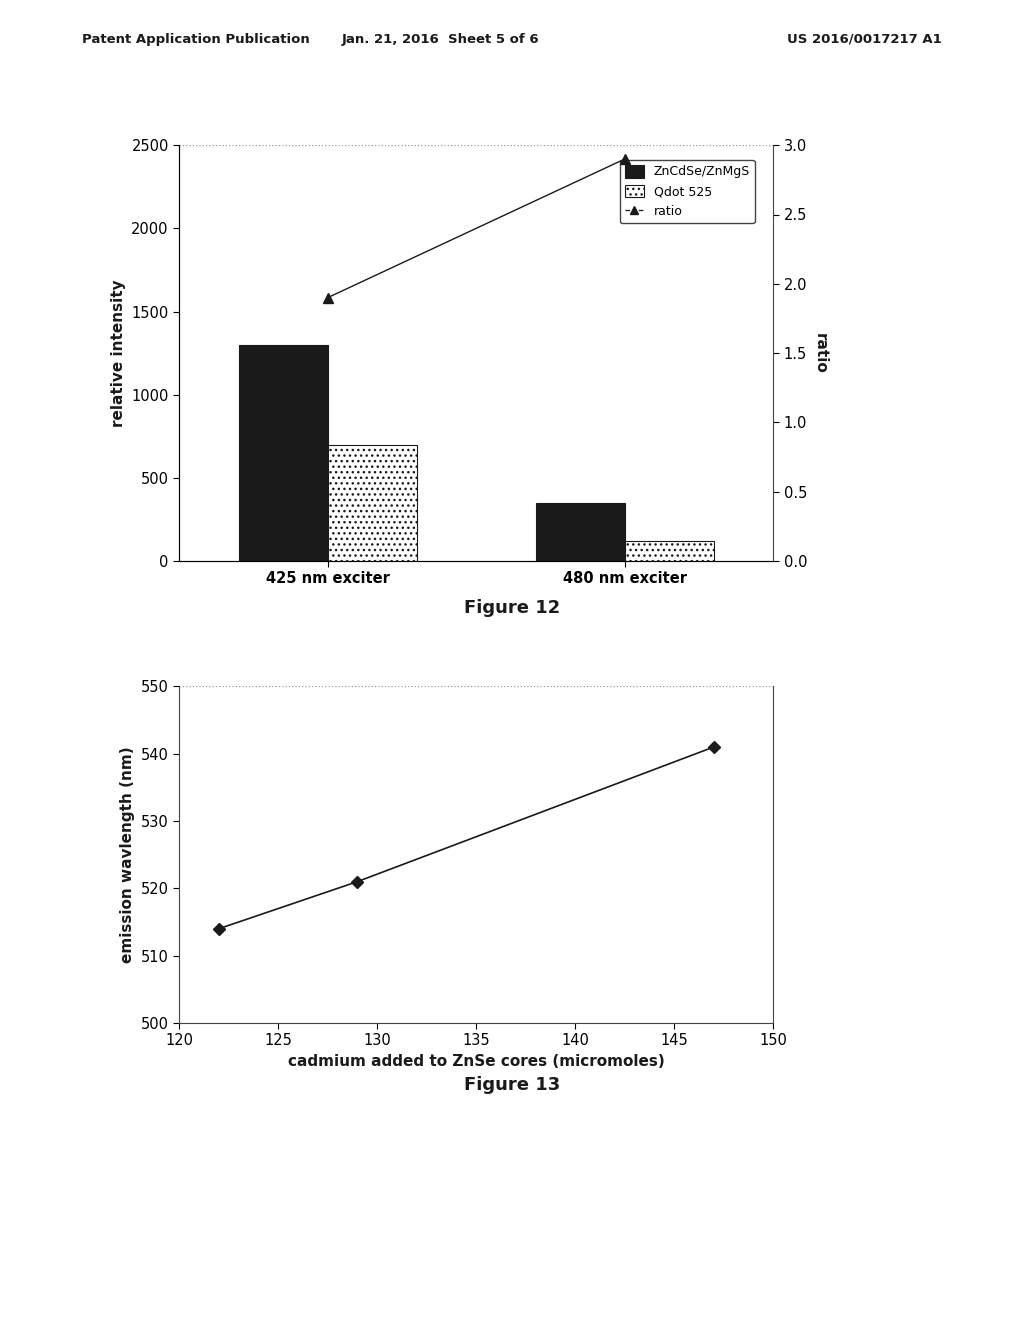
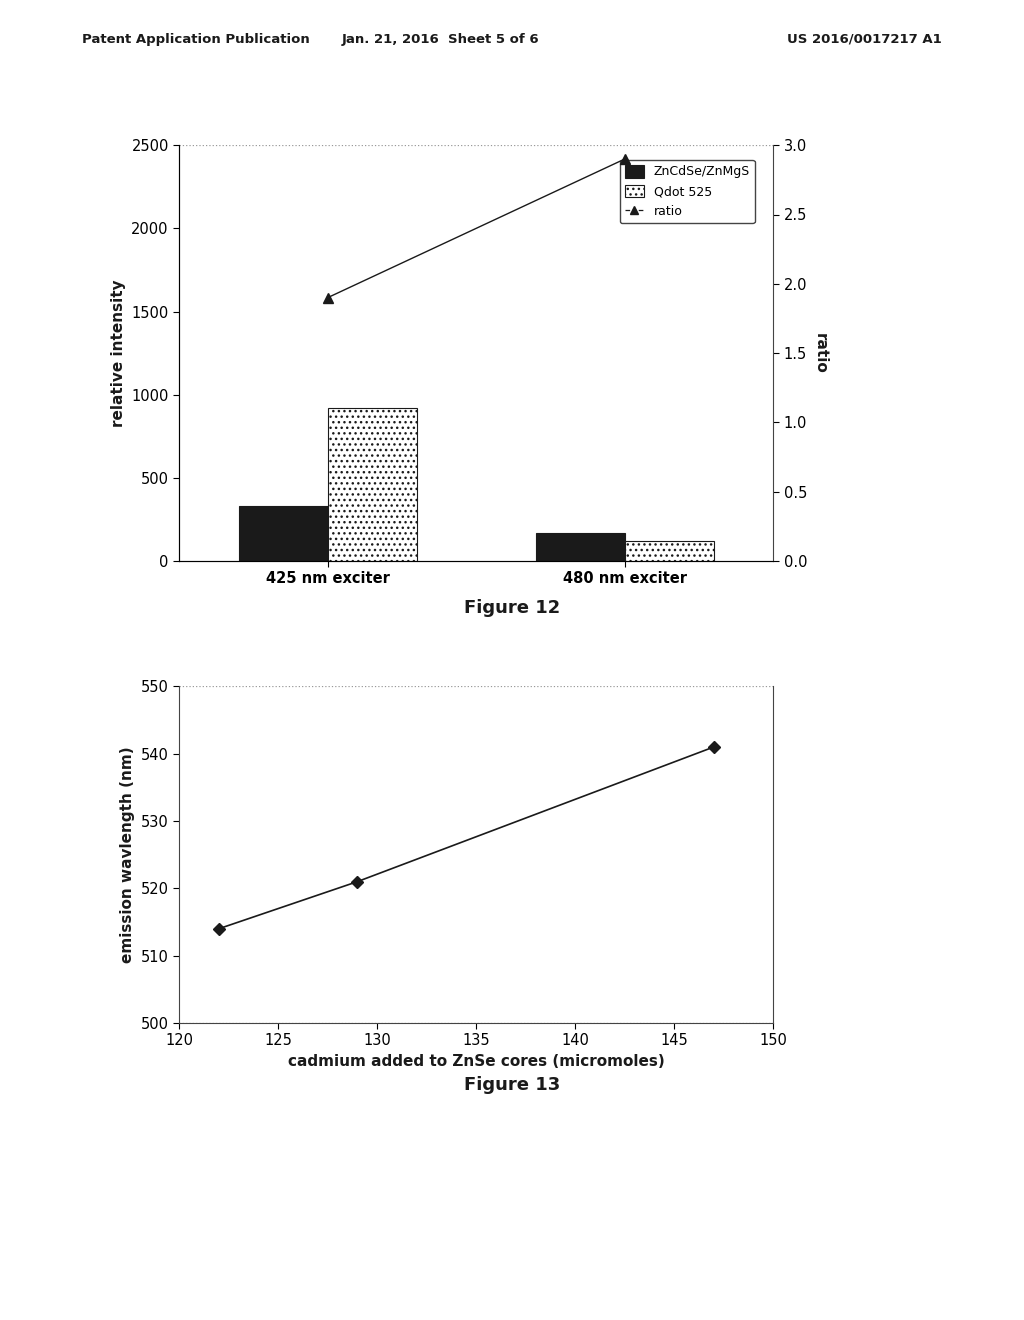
ZnCdSe/ZnMgS/425 nm exciter: 1300 -> 330
Qdot 525/425 nm exciter: 700 -> 920
ZnCdSe/ZnMgS/480 nm exciter: 350 -> 170
